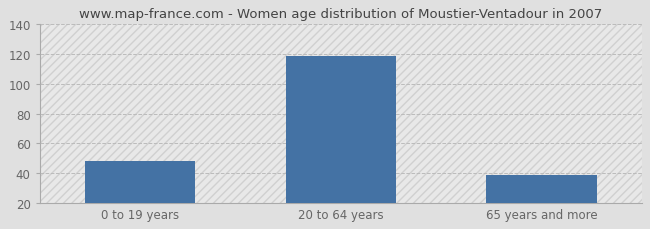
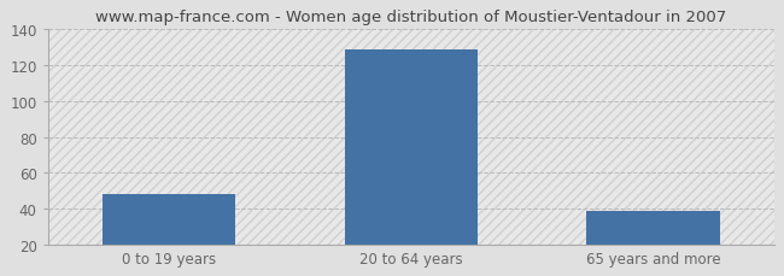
20 to 64 years: 119 -> 129
